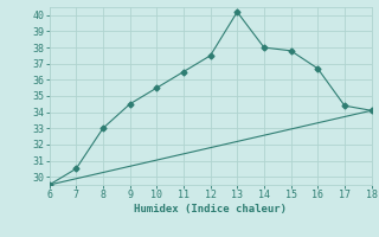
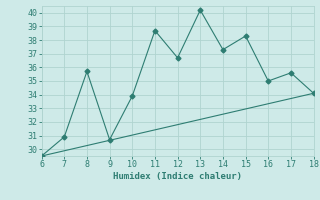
7: 30.5 -> 30.9
8: 33.0 -> 35.7
9: 34.5 -> 30.7
10: 35.5 -> 33.9
11: 36.5 -> 38.7
12: 37.5 -> 36.7
14: 38.0 -> 37.3
15: 37.8 -> 38.3
16: 36.7 -> 35.0
17: 34.4 -> 35.6
